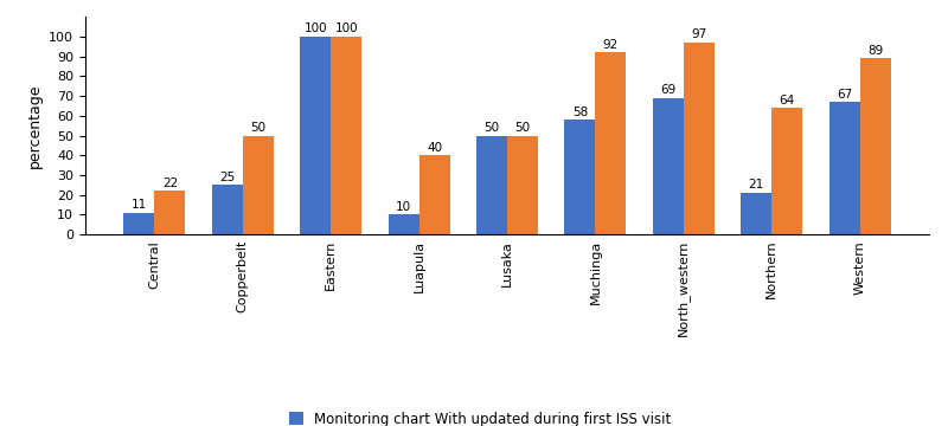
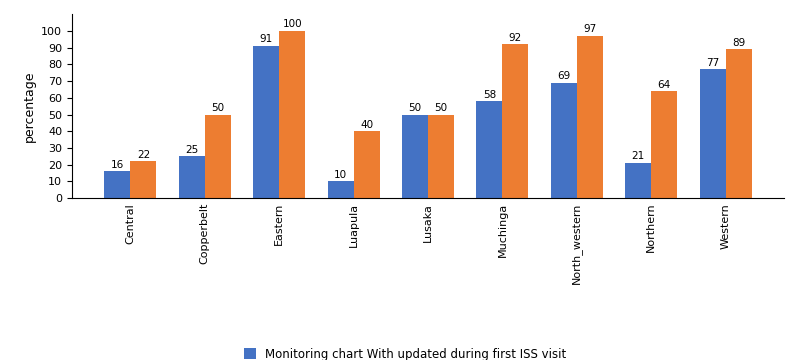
Monitoring chart With updated during first ISS visit/Central: 11 -> 16
Monitoring chart With updated during first ISS visit/Eastern: 100 -> 91
Monitoring chart With updated during first ISS visit/Western: 67 -> 77
